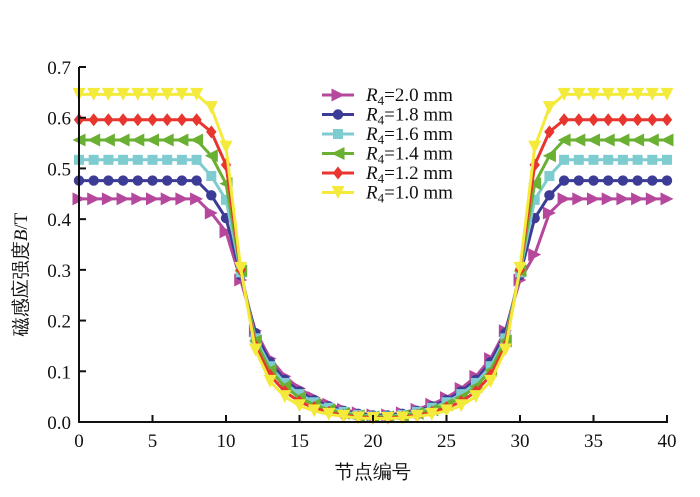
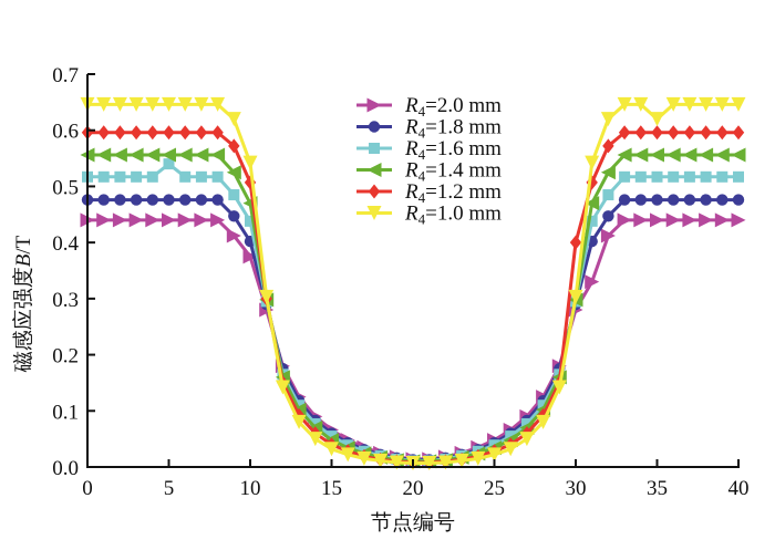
R4=1.6 mm/5: 0.52 -> 0.54
R4=1.2 mm/30: 0.30 -> 0.40
R4=1.0 mm/35: 0.65 -> 0.62
